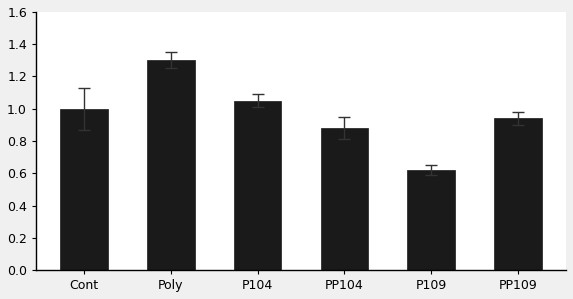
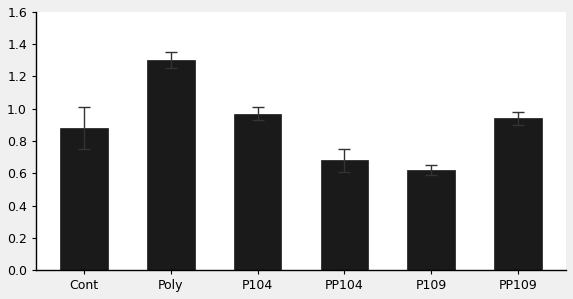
Cont: 1.00 -> 0.88
P104: 1.05 -> 0.97
PP104: 0.88 -> 0.68
